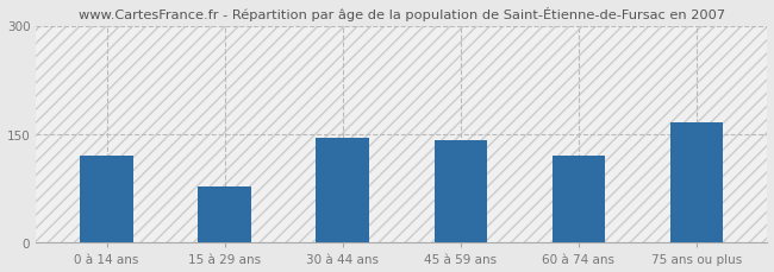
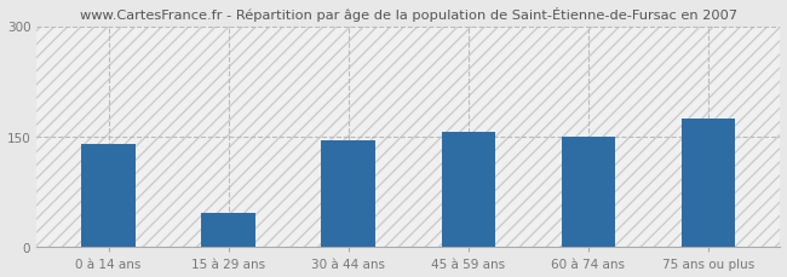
0 à 14 ans: 120 -> 140
15 à 29 ans: 78 -> 47
45 à 59 ans: 142 -> 156
60 à 74 ans: 120 -> 150
75 ans ou plus: 166 -> 175
